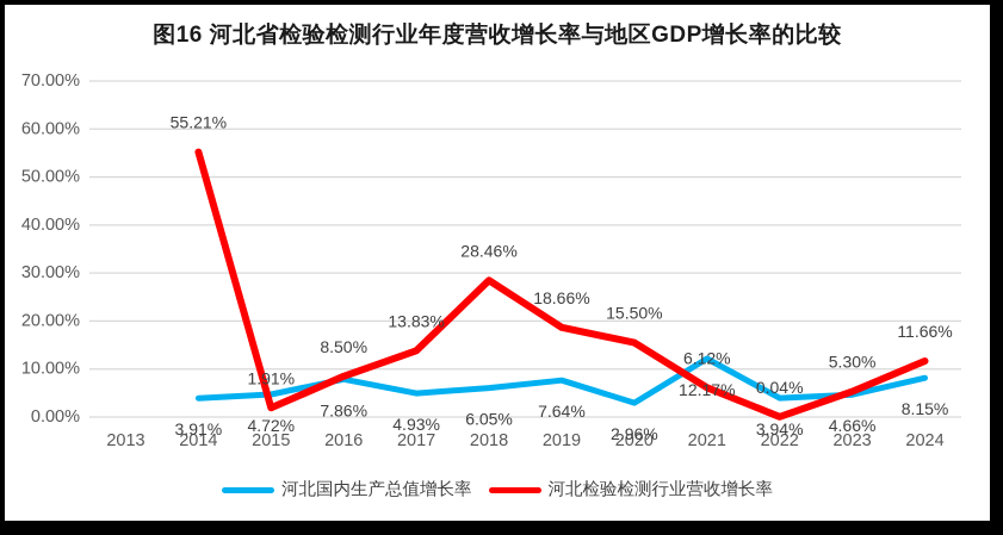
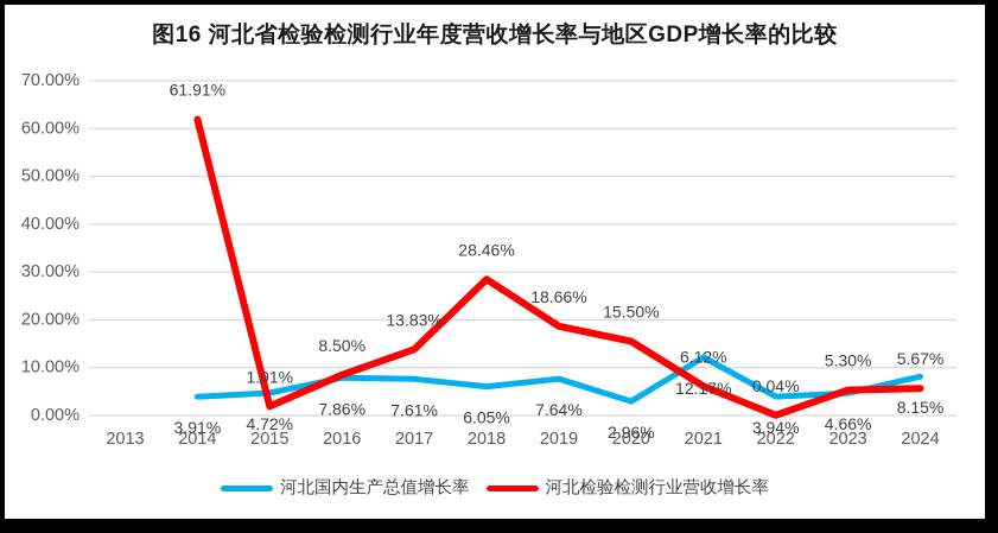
河北检验检测行业营收增长率/2014: 55.21% -> 61.91%
河北国内生产总值增长率/2017: 4.93% -> 7.61%
河北检验检测行业营收增长率/2024: 11.66% -> 5.67%
